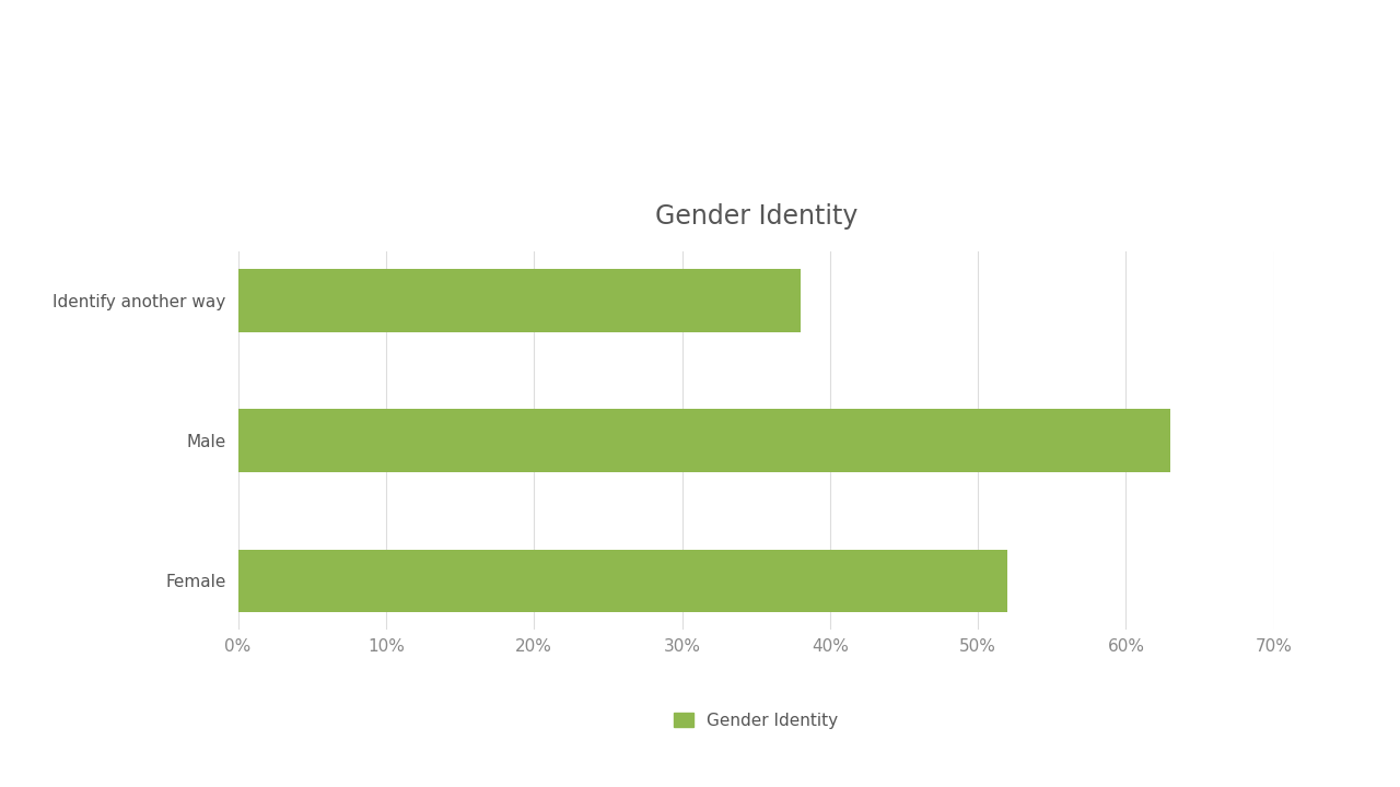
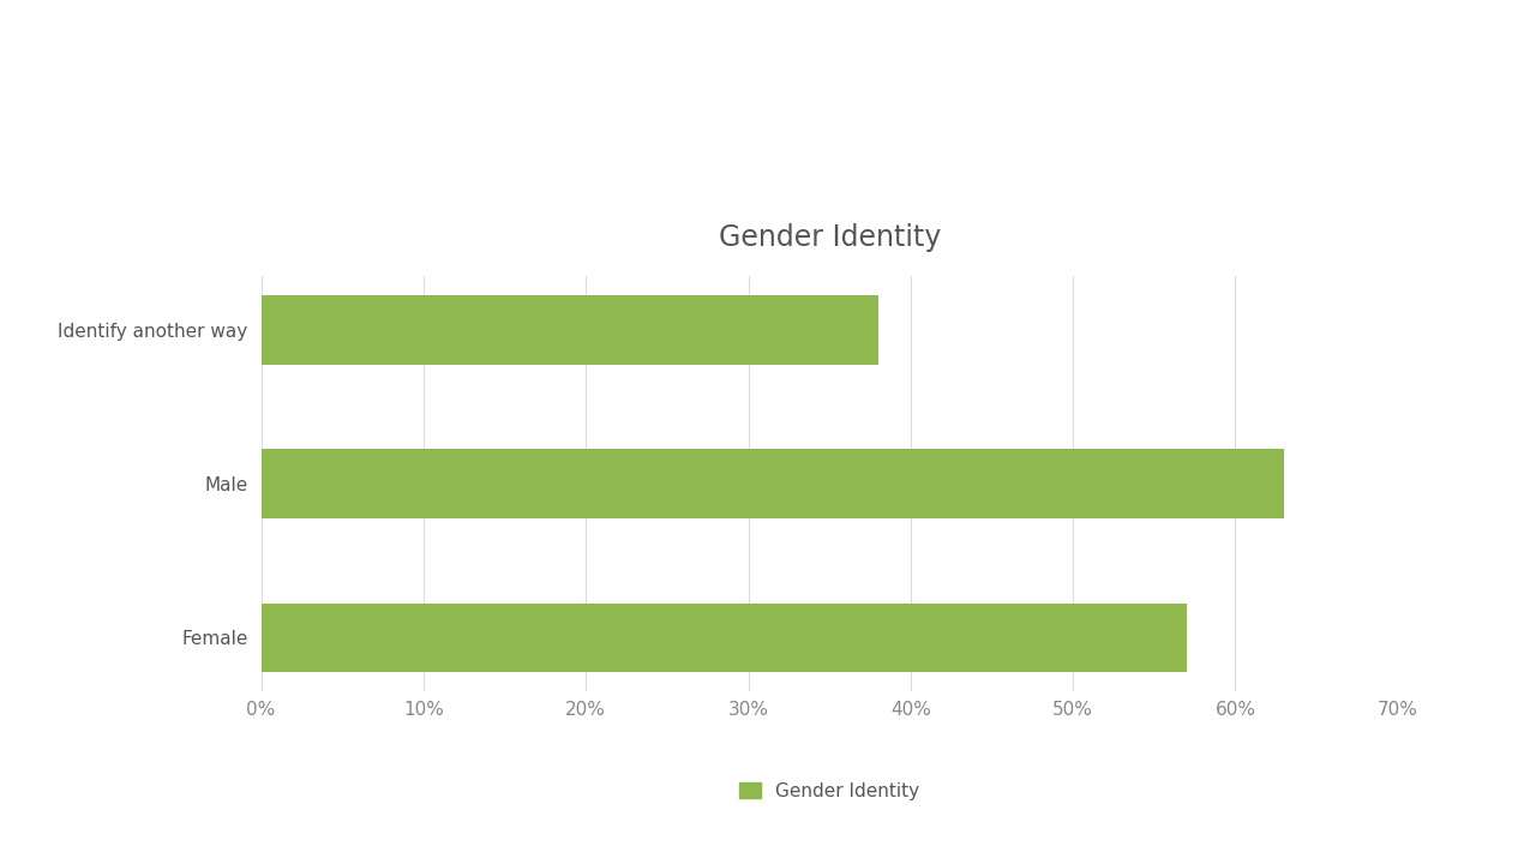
Female: 52% -> 57%
